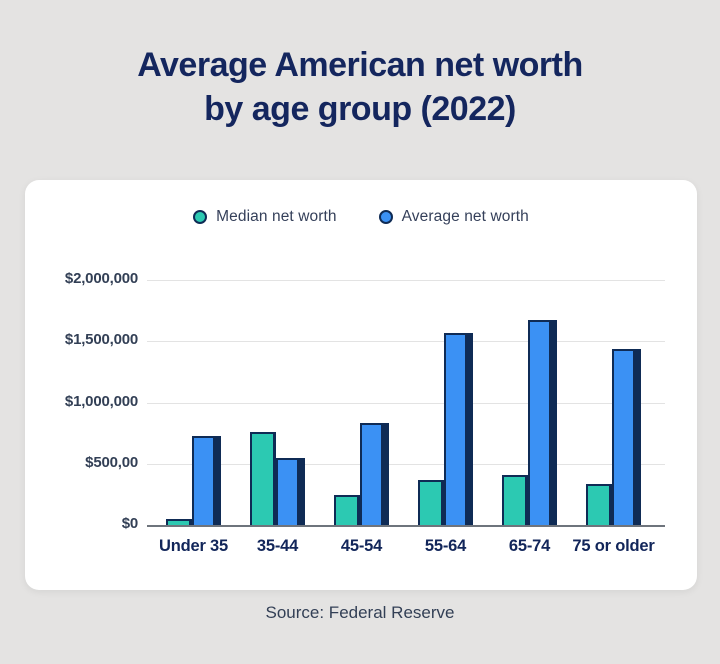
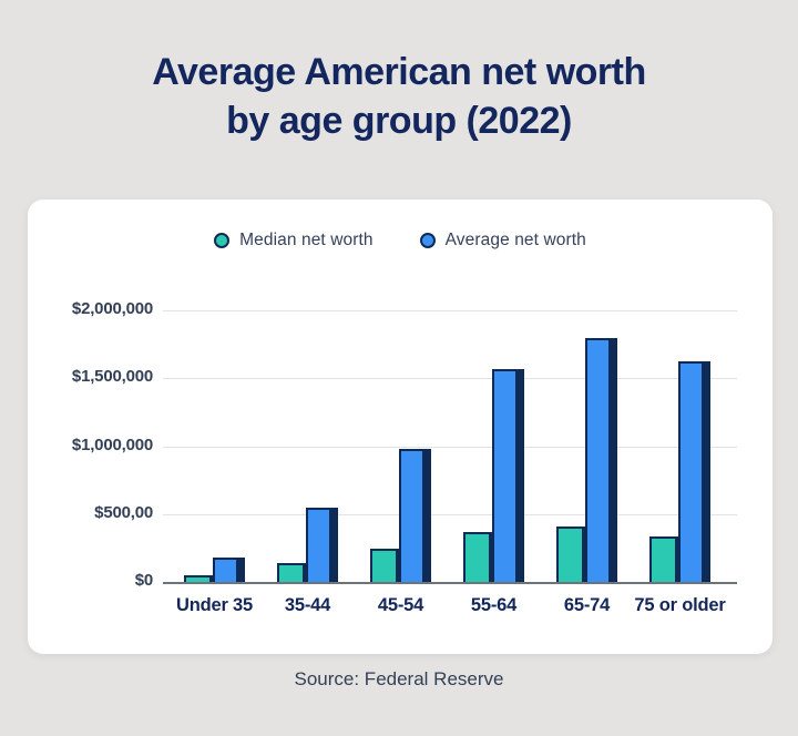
Average net worth/Under 35: $730000 -> $180000
Median net worth/35-44: $760000 -> $140000
Average net worth/45-54: $830000 -> $980000
Average net worth/65-74: $1670000 -> $1790000
Average net worth/75 or older: $1440000 -> $1620000
